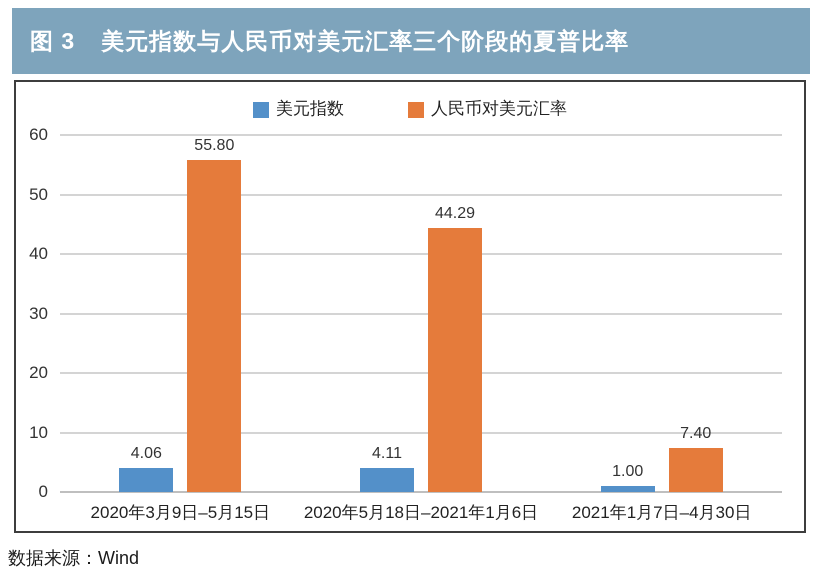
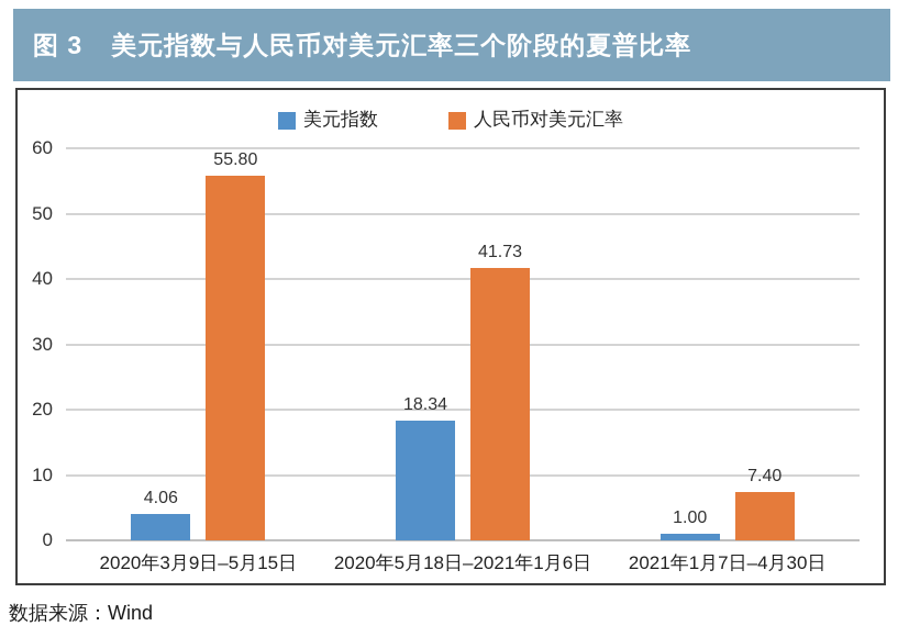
美元指数/2020年5月18日–2021年1月6日: 4.11 -> 18.34
人民币对美元汇率/2020年5月18日–2021年1月6日: 44.29 -> 41.73
